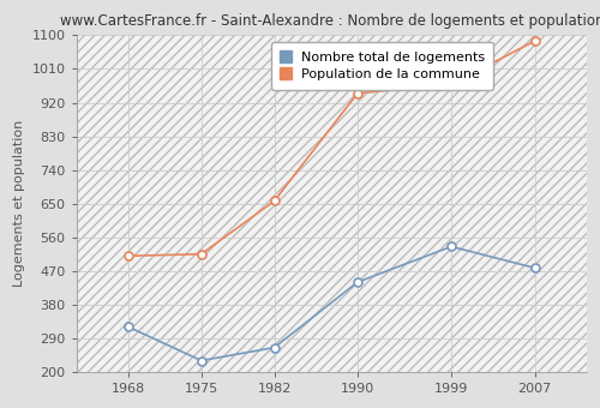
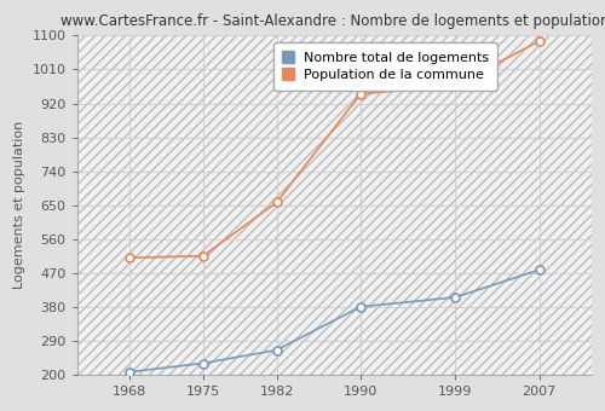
Nombre total de logements/1968: 320 -> 207
Nombre total de logements/1990: 440 -> 380
Nombre total de logements/1999: 535 -> 405
